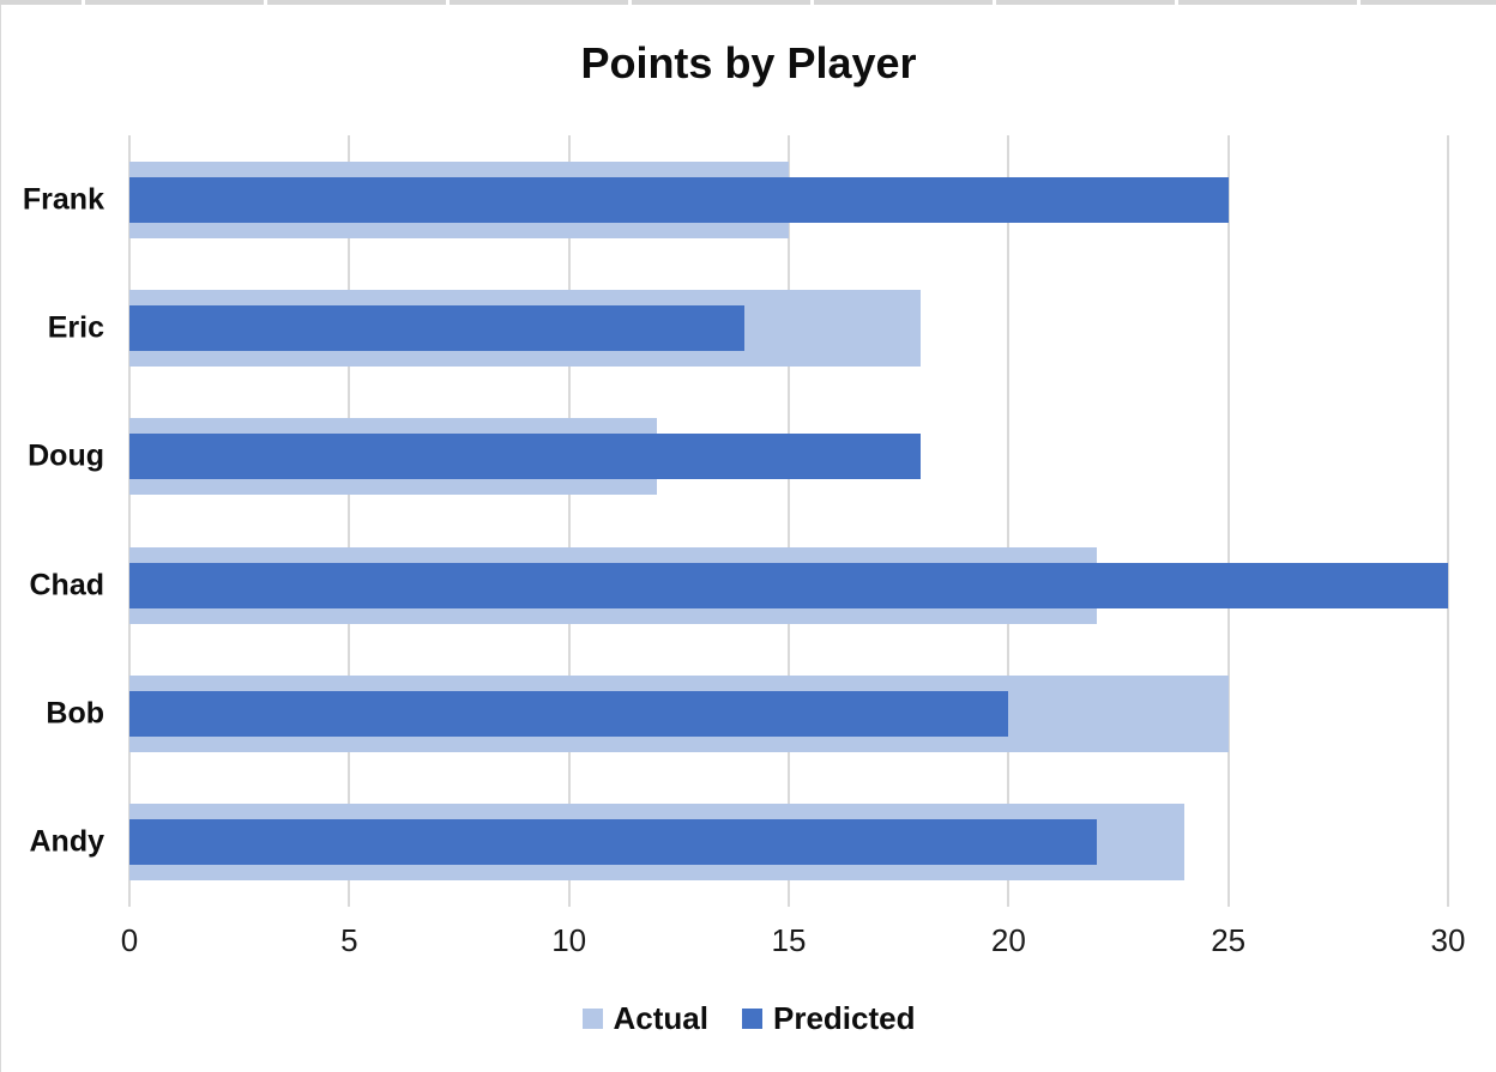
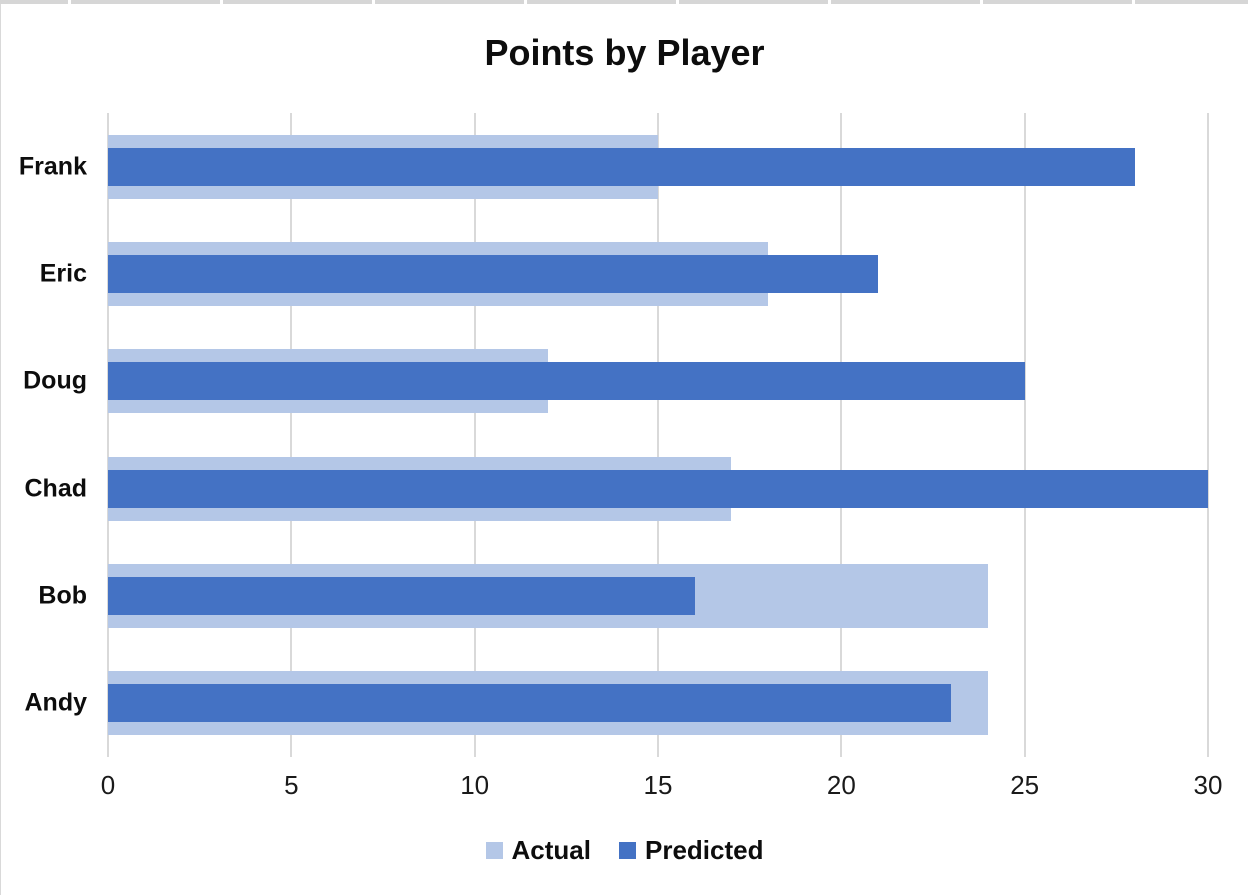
Predicted/Frank: 25 -> 28
Predicted/Eric: 14 -> 21
Predicted/Doug: 18 -> 25
Actual/Chad: 22 -> 17
Actual/Bob: 25 -> 24
Predicted/Bob: 20 -> 16
Predicted/Andy: 22 -> 23
